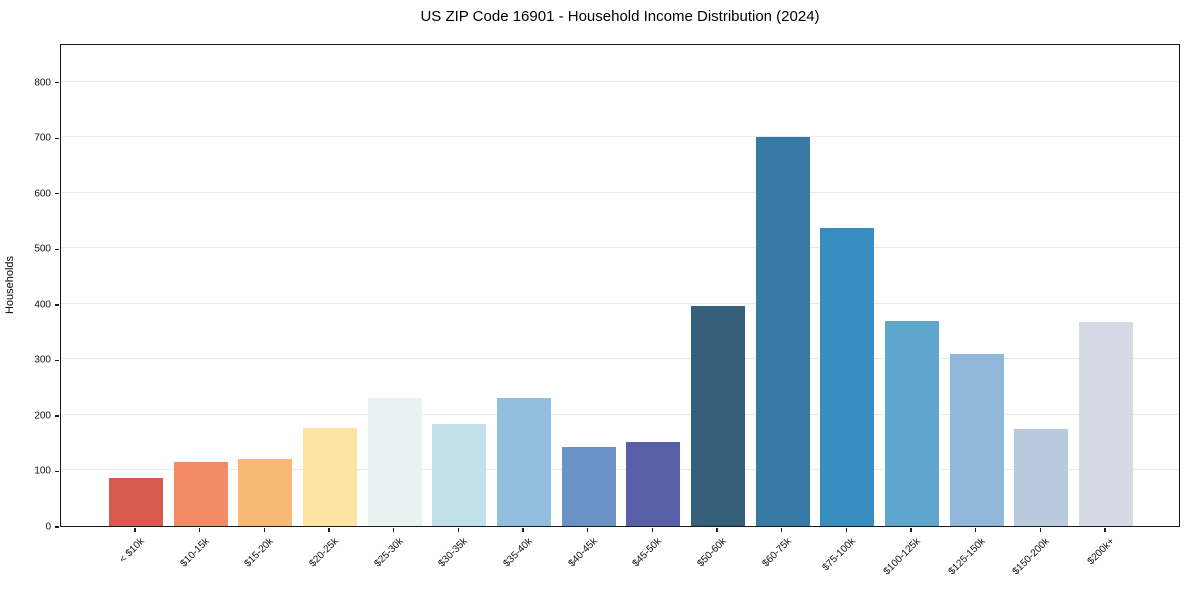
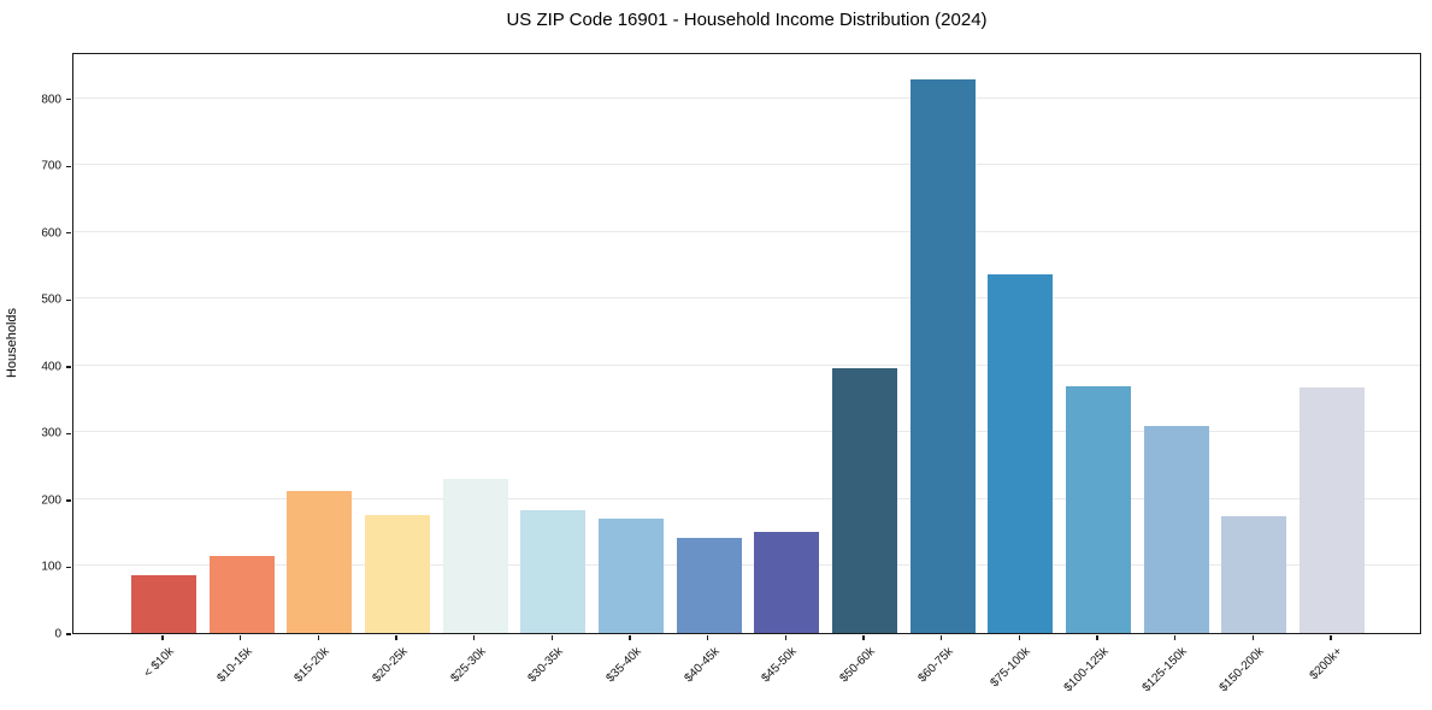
$15-20k: 120 -> 210
$35-40k: 230 -> 170
$60-75k: 700 -> 830
